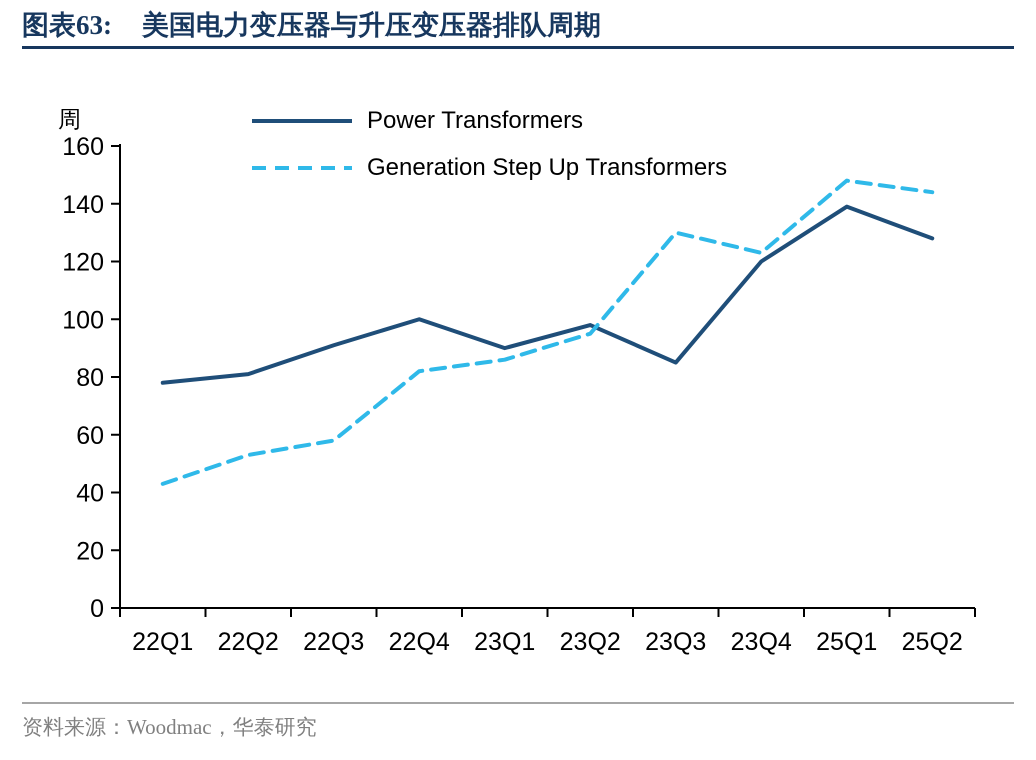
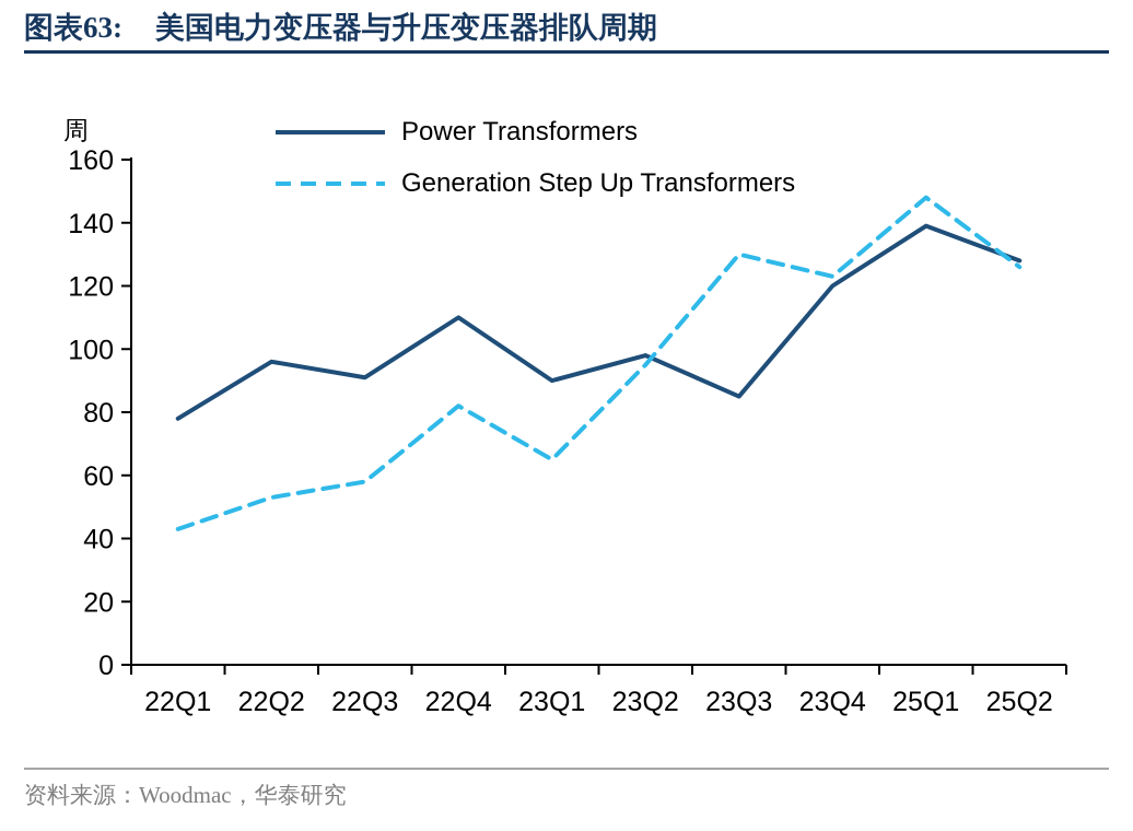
Power Transformers/22Q2: 81 -> 96
Power Transformers/22Q4: 100 -> 110
Generation Step Up Transformers/23Q1: 86 -> 65
Generation Step Up Transformers/25Q2: 144 -> 126
